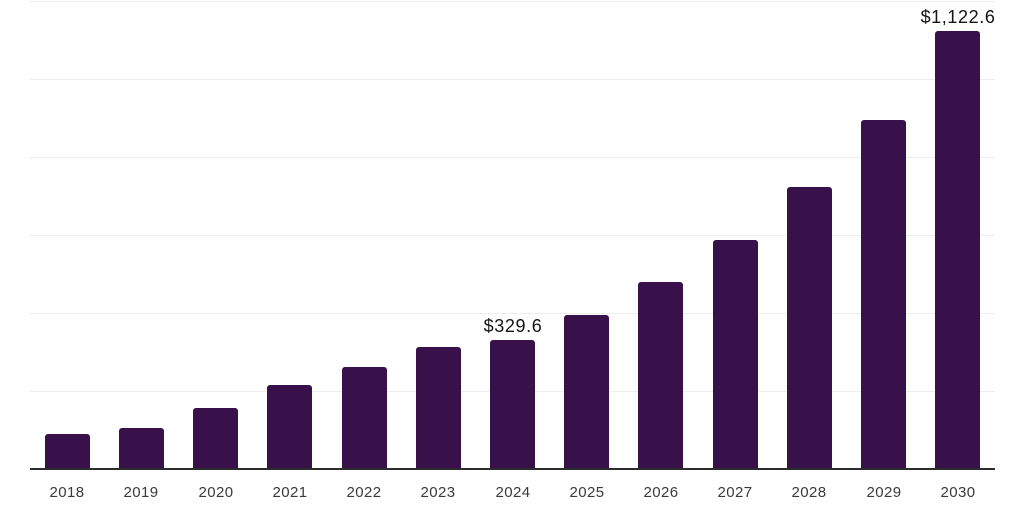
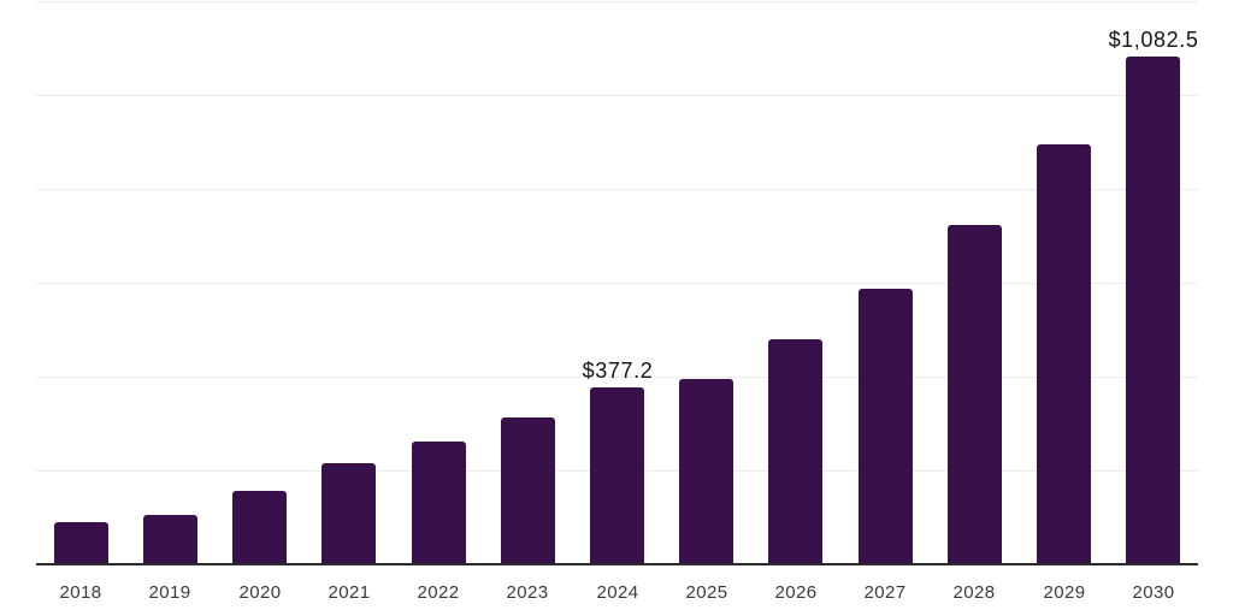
2024: $329.6 -> $377.2
2030: $1,122.6 -> $1,082.5
